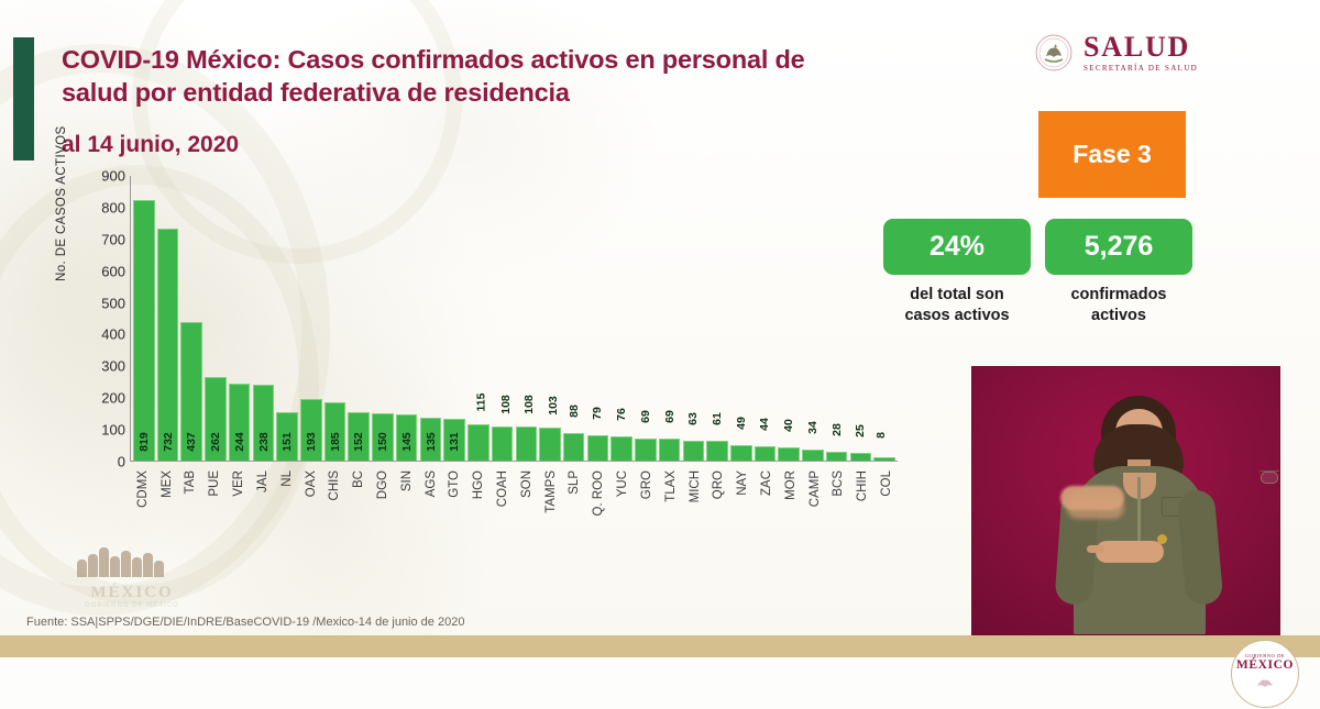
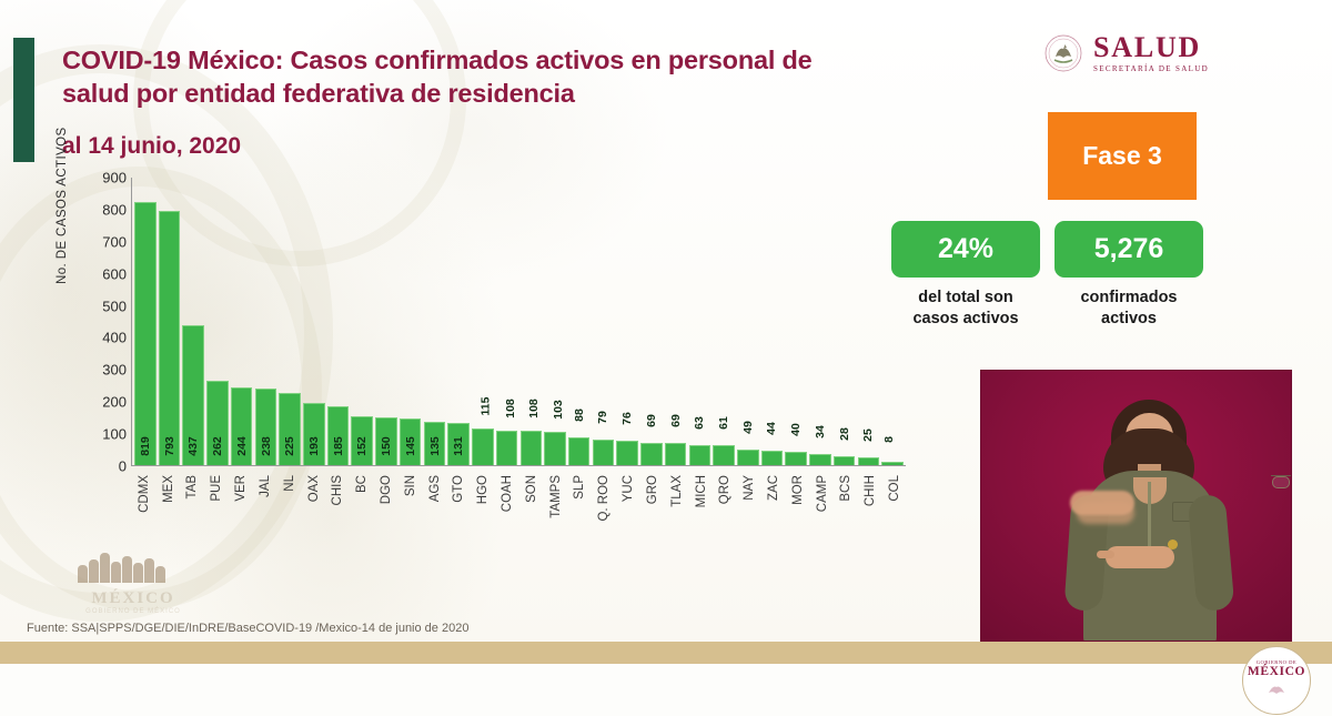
MEX: 732 -> 793
NL: 151 -> 225
